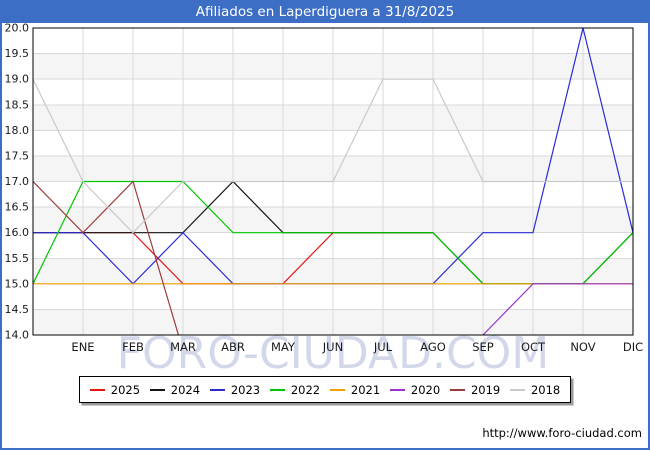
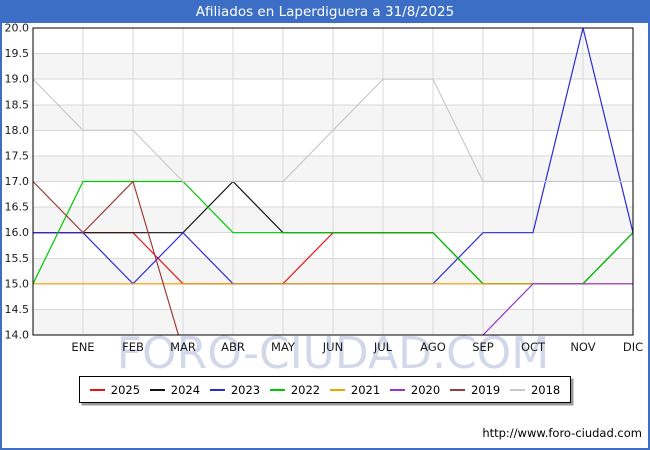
2018/ENE: 17 -> 18
2018/FEB: 16 -> 18
2018/JUN: 17 -> 18
